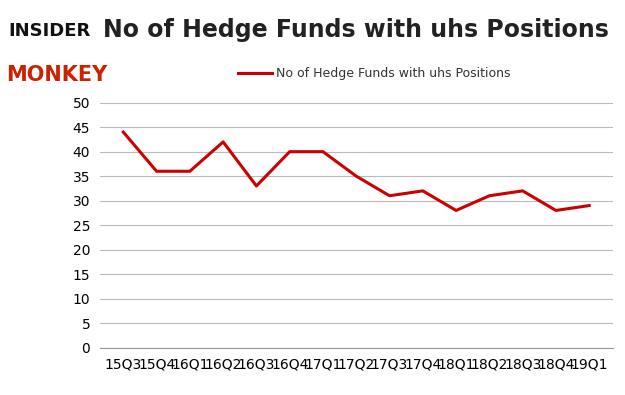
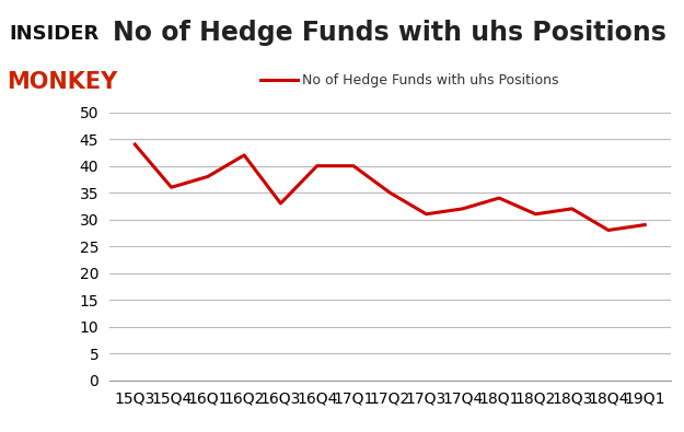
16Q1: 36 -> 38
18Q1: 28 -> 34
